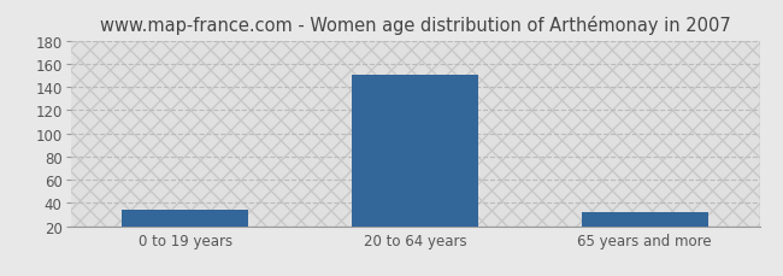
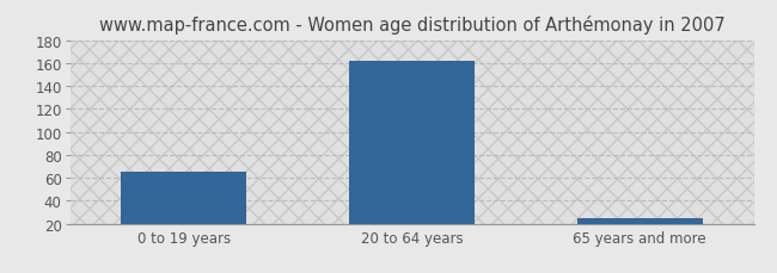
0 to 19 years: 34 -> 65
20 to 64 years: 150 -> 162
65 years and more: 32 -> 25
